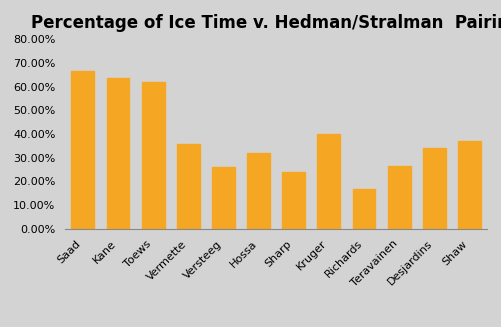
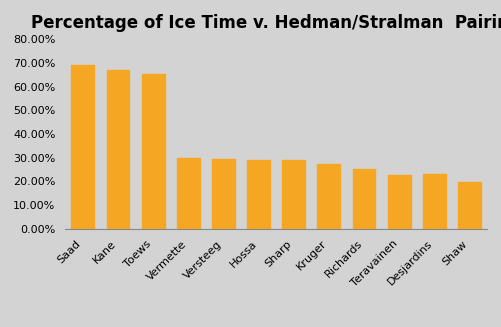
Saad: 66.5% -> 69.0%
Kane: 63.5% -> 67.0%
Toews: 62.0% -> 65.5%
Vermette: 36.0% -> 30.0%
Versteeg: 26.0% -> 29.5%
Hossa: 32.0% -> 28.9%
Sharp: 24.0% -> 29.0%
Kruger: 40.0% -> 27.4%
Richards: 17.0% -> 25.4%
Teravainen: 26.5% -> 22.8%
Desjardins: 34.0% -> 23.3%
Shaw: 37.0% -> 19.8%
